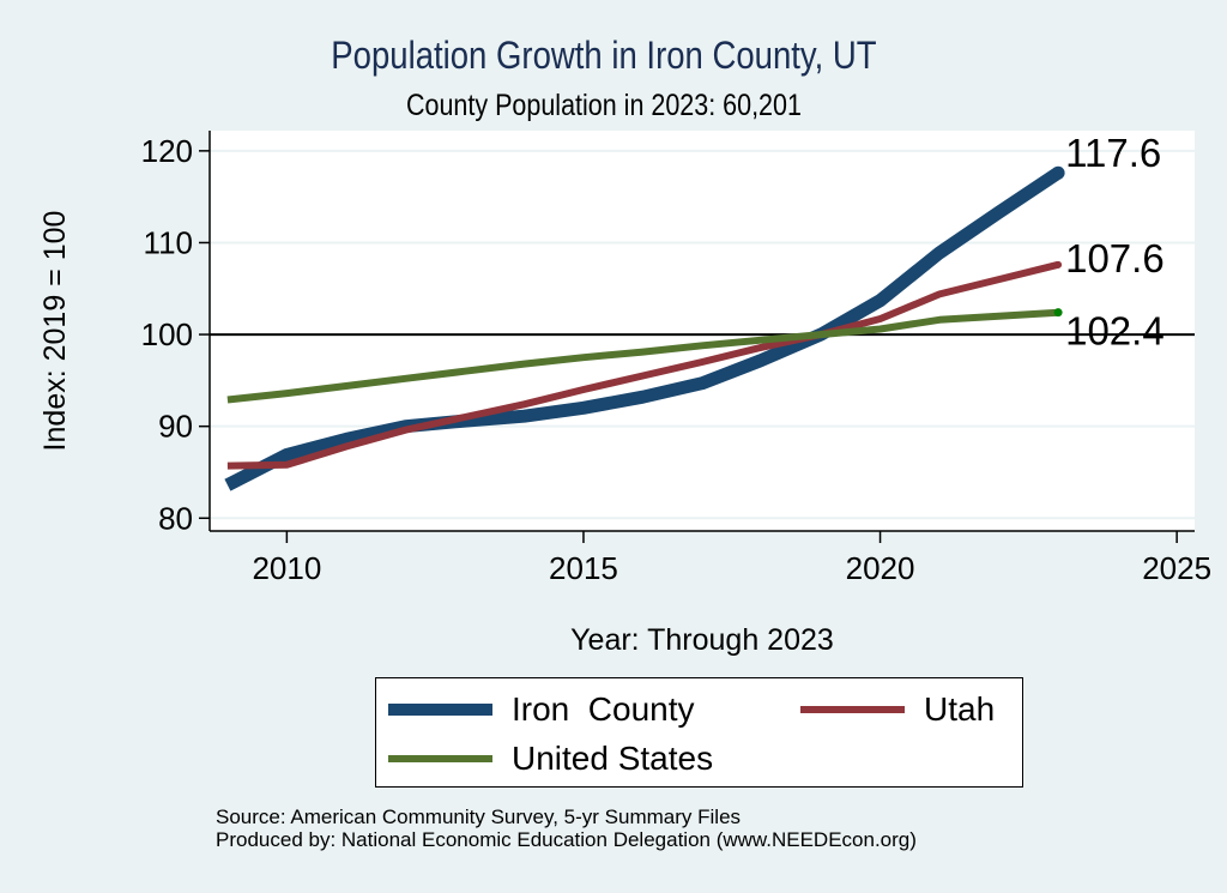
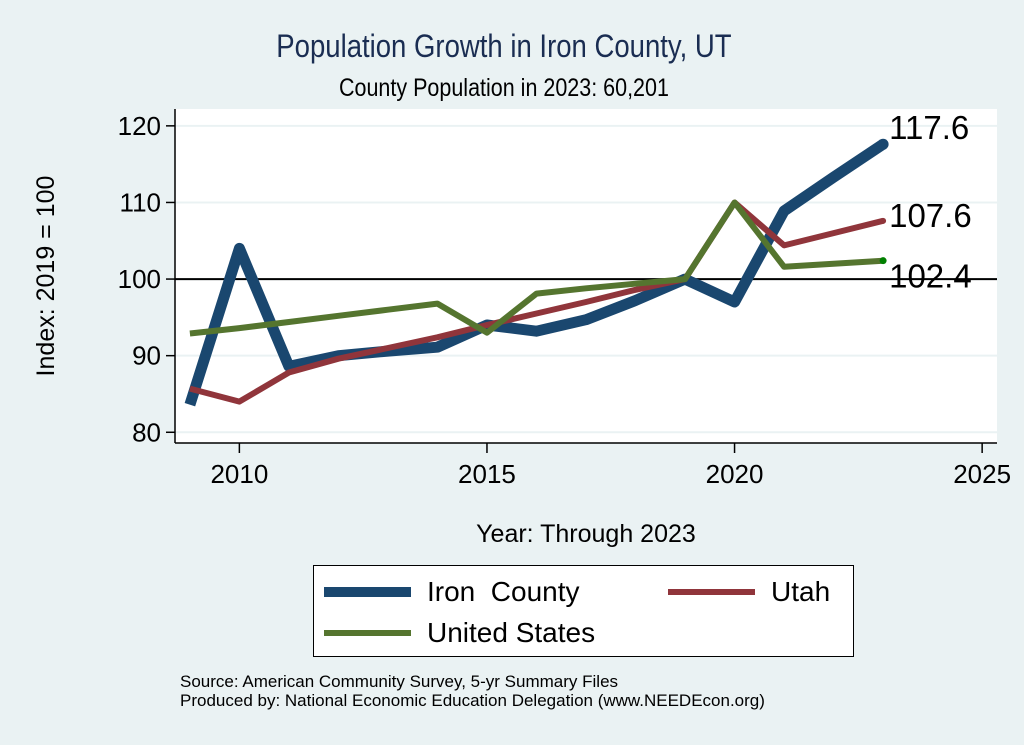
Iron County/2010: 87 -> 104
Utah/2010: 86 -> 84
Iron County/2015: 92 -> 94
United States/2015: 98 -> 93
Iron County/2020: 104 -> 97
Utah/2020: 102 -> 110
United States/2020: 101 -> 110
